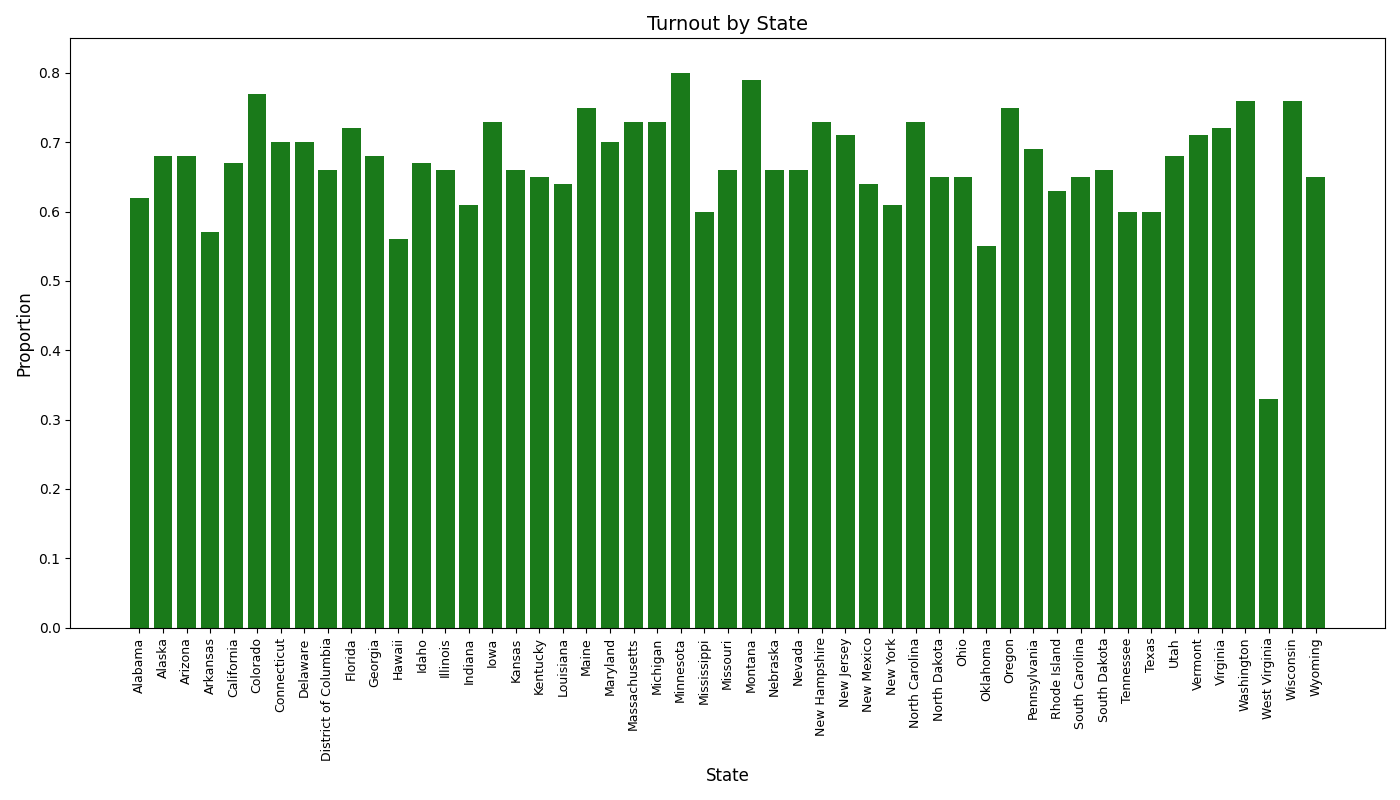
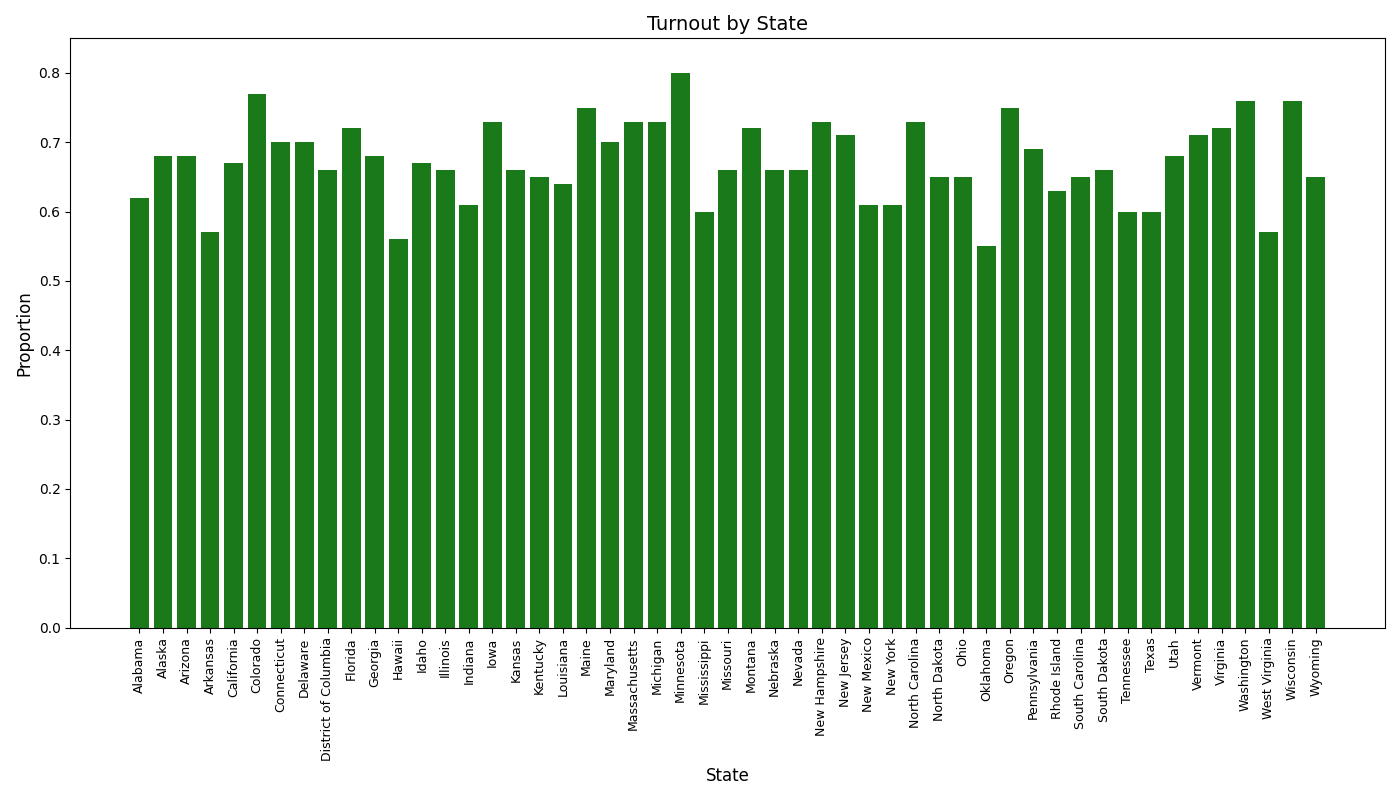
Montana: 0.79 -> 0.72
New Mexico: 0.64 -> 0.61
West Virginia: 0.33 -> 0.57
